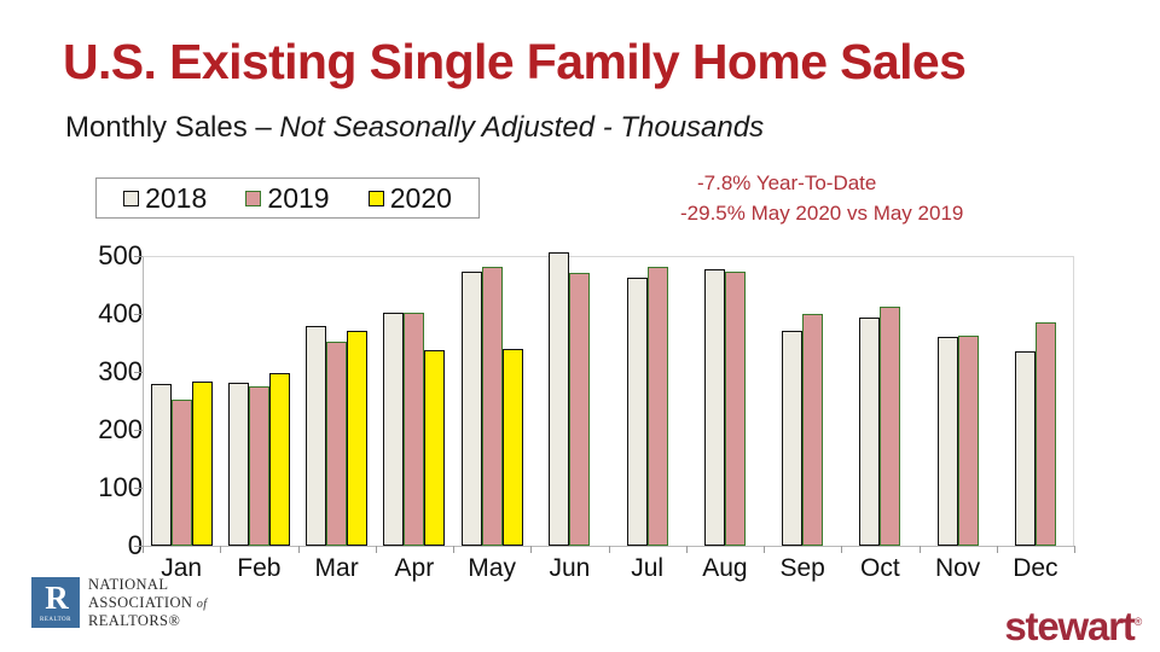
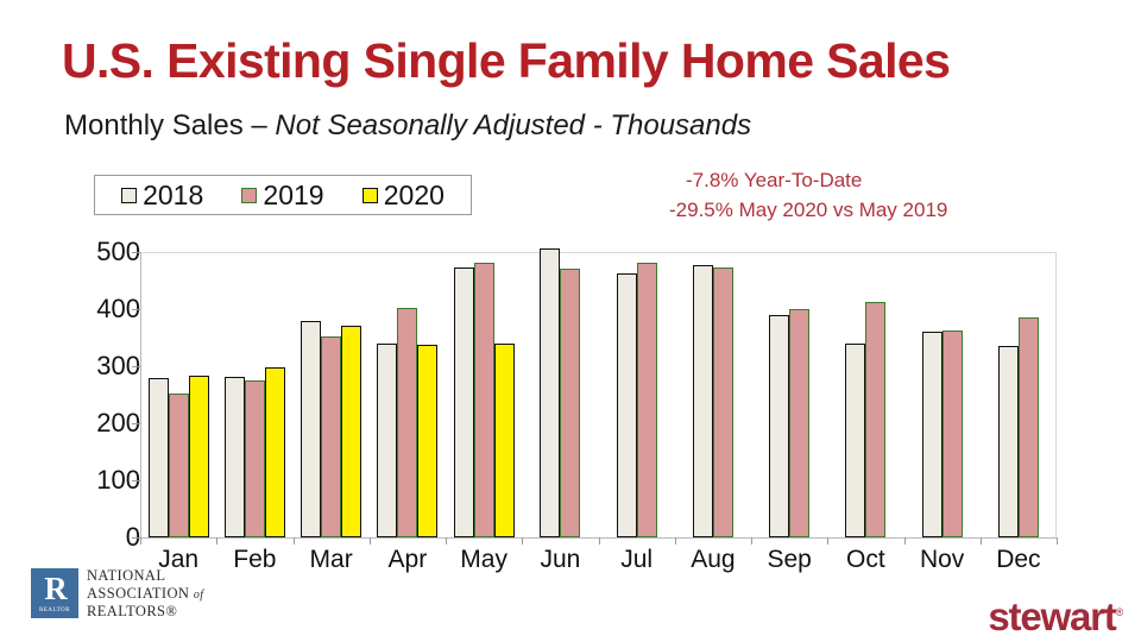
2018/Apr: 400 -> 340
2018/Sep: 370 -> 390
2018/Oct: 390 -> 340
